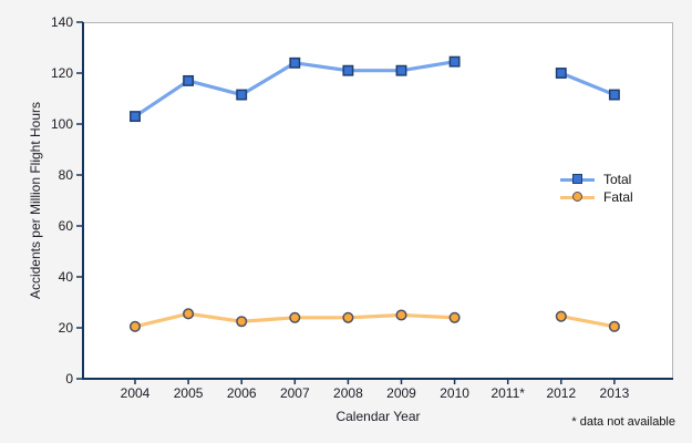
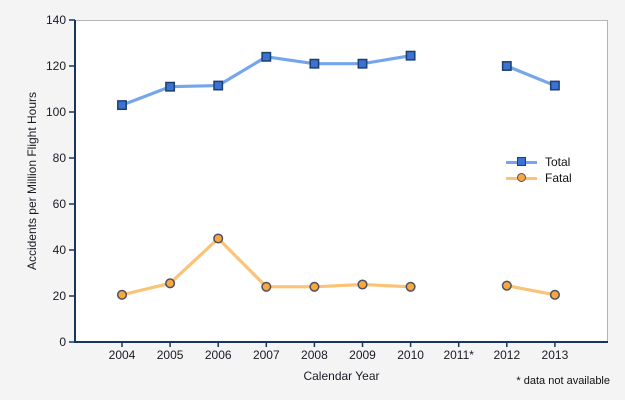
Total/2005: 117 -> 111
Fatal/2006: 22 -> 45
